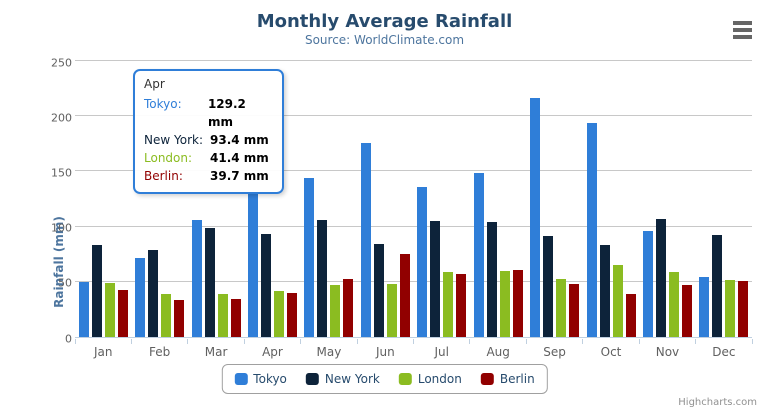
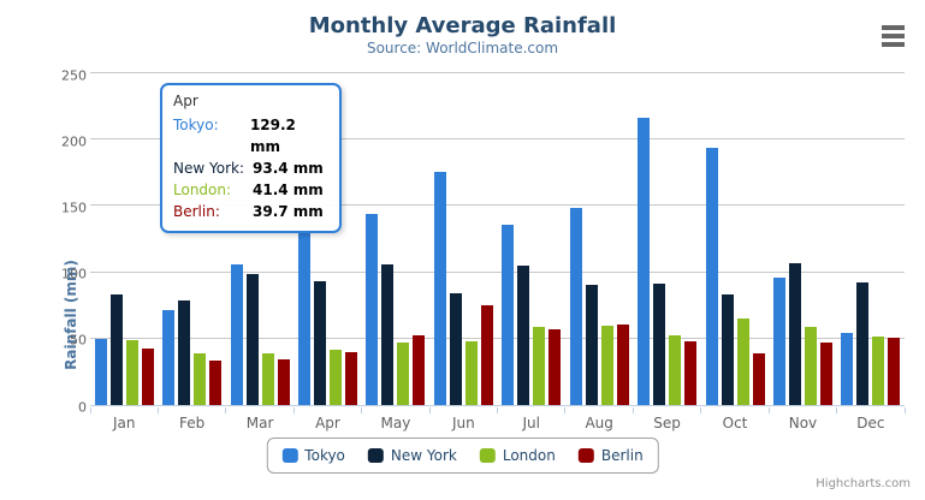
New York/Aug: 104 -> 91
